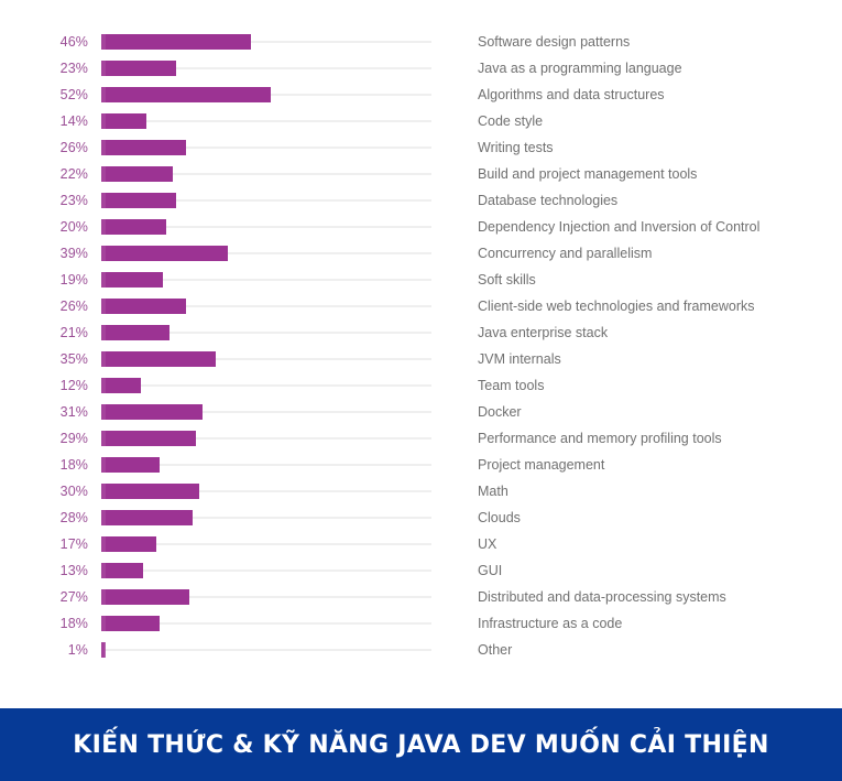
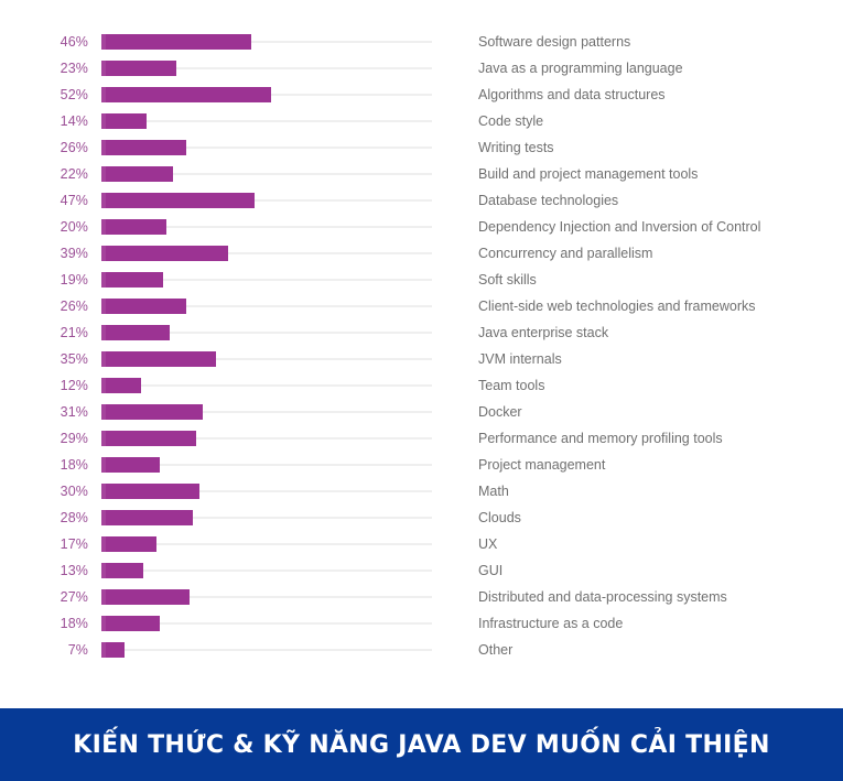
Database technologies: 23% -> 47%
Other: 1% -> 7%
